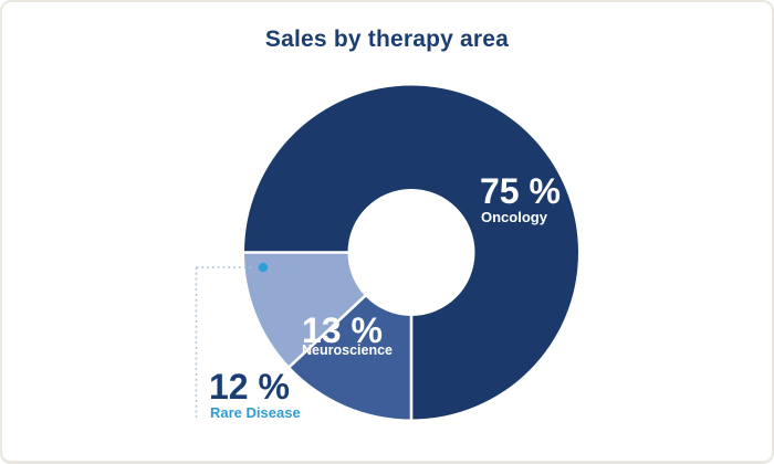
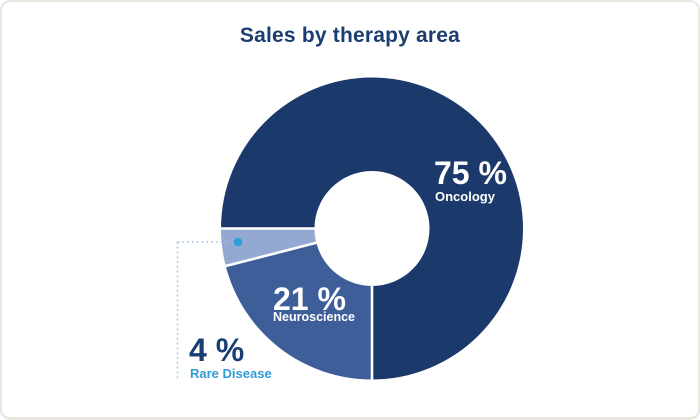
Neuroscience: 13 -> 21
Rare Disease: 12 -> 4
